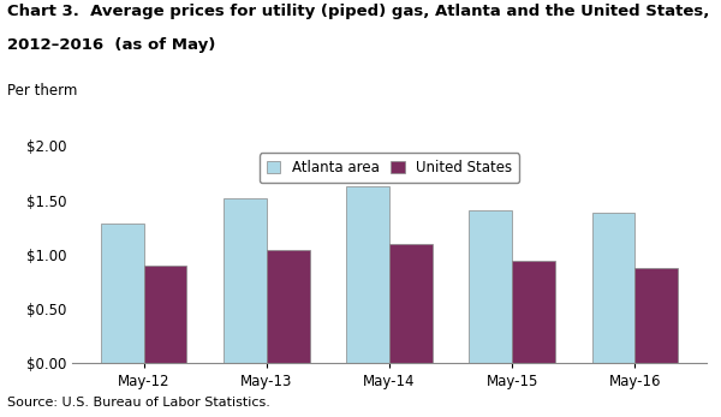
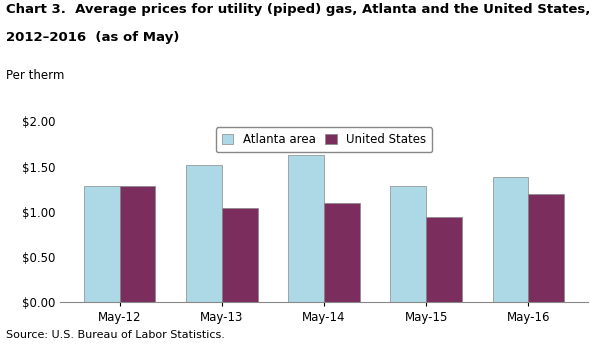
United States/May-12: $0.90 -> $1.28
Atlanta area/May-15: $1.41 -> $1.28
United States/May-16: $0.87 -> $1.20
